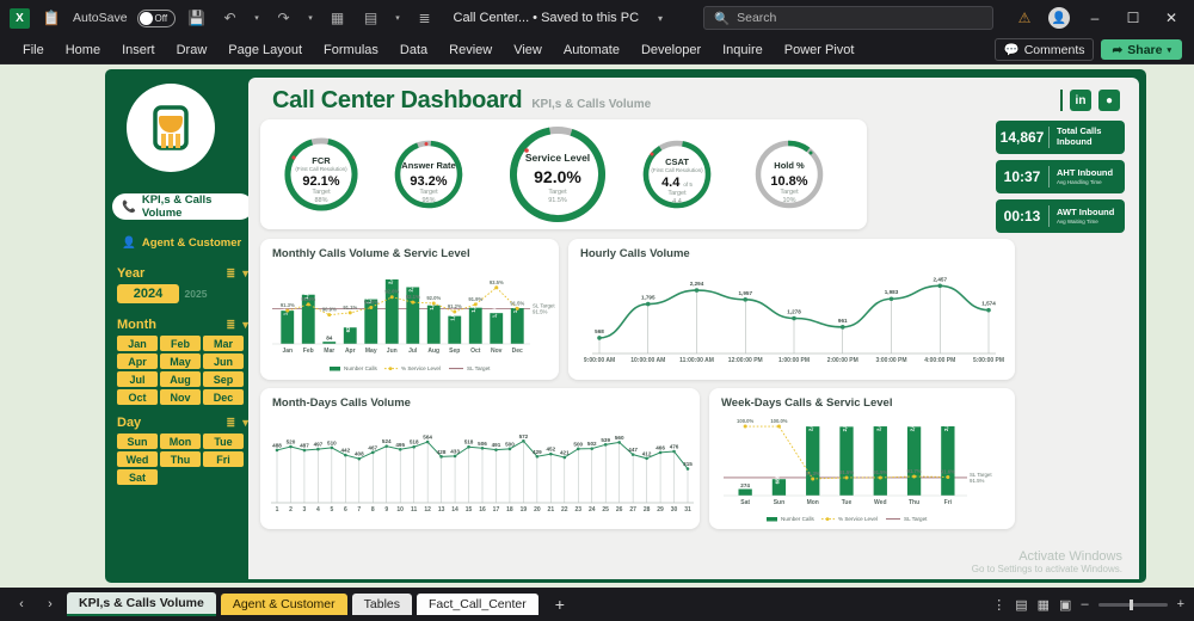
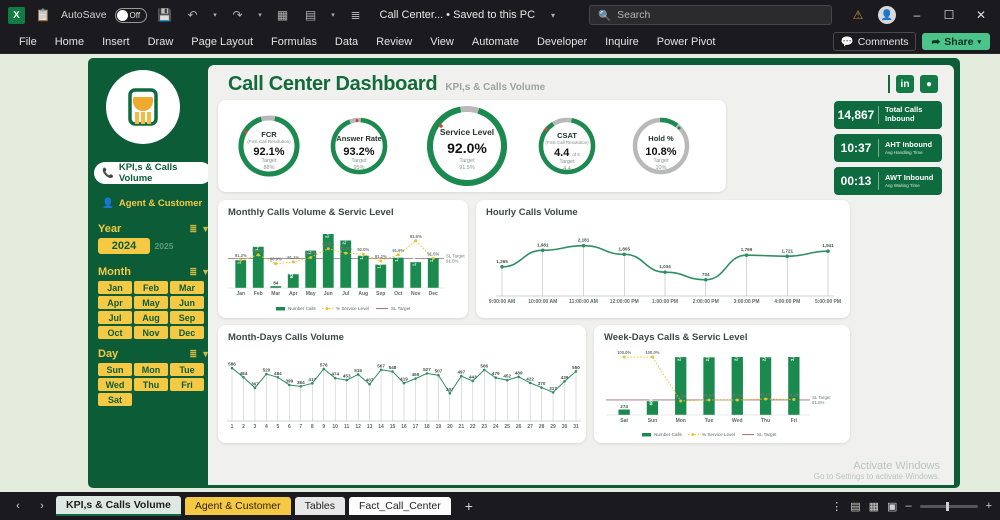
Hourly Calls Volume/9:00:00 AM: 568 -> 1,265
Hourly Calls Volume/10:00:00 AM: 1,795 -> 1,981
Hourly Calls Volume/11:00:00 AM: 2,294 -> 2,181
Hourly Calls Volume/12:00:00 PM: 1,957 -> 1,805
Hourly Calls Volume/1:00:00 PM: 1,278 -> 1,034
Hourly Calls Volume/2:00:00 PM: 961 -> 704
Hourly Calls Volume/3:00:00 PM: 1,983 -> 1,769
Hourly Calls Volume/4:00:00 PM: 2,457 -> 1,721
Hourly Calls Volume/5:00:00 PM: 1,574 -> 1,941
Month-Days Calls Volume/1: 488 -> 586
Month-Days Calls Volume/2: 520 -> 484
Month-Days Calls Volume/3: 487 -> 367
Month-Days Calls Volume/4: 497 -> 520
Month-Days Calls Volume/5: 510 -> 484
Month-Days Calls Volume/6: 442 -> 399
Month-Days Calls Volume/7: 408 -> 384
Month-Days Calls Volume/8: 467 -> 417
Month-Days Calls Volume/9: 524 -> 576
Month-Days Calls Volume/10: 495 -> 474
Month-Days Calls Volume/11: 518 -> 453
Month-Days Calls Volume/12: 564 -> 515
Month-Days Calls Volume/13: 428 -> 407
Month-Days Calls Volume/14: 433 -> 567
Month-Days Calls Volume/15: 518 -> 548
Month-Days Calls Volume/16: 506 -> 419
Month-Days Calls Volume/17: 491 -> 469
Month-Days Calls Volume/18: 500 -> 527
Month-Days Calls Volume/19: 572 -> 507
Month-Days Calls Volume/20: 429 -> 307
Month-Days Calls Volume/21: 452 -> 497
Month-Days Calls Volume/22: 421 -> 443
Month-Days Calls Volume/23: 500 -> 566
Month-Days Calls Volume/24: 502 -> 479
Month-Days Calls Volume/25: 539 -> 452
Month-Days Calls Volume/26: 560 -> 489
Month-Days Calls Volume/27: 447 -> 422
Month-Days Calls Volume/28: 412 -> 370
Month-Days Calls Volume/29: 466 -> 317
Month-Days Calls Volume/30: 476 -> 439
Month-Days Calls Volume/31: 315 -> 550
